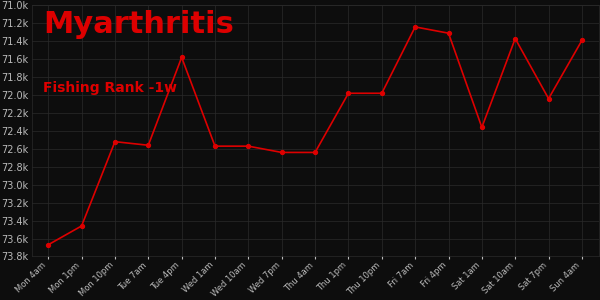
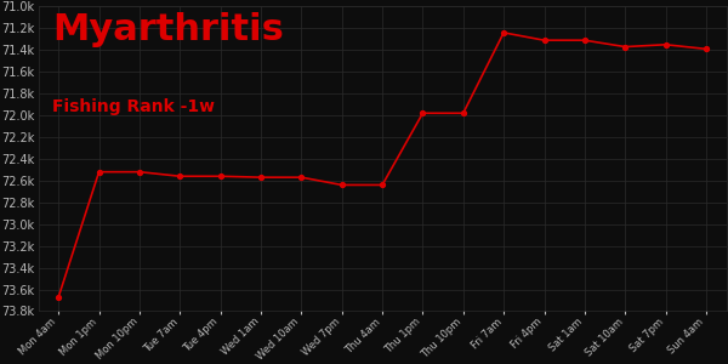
Mon 1pm: 73.46k -> 72.52k
Tue 4pm: 71.58k -> 72.56k
Sat 1am: 72.36k -> 71.31k
Sat 7pm: 72.04k -> 71.35k
